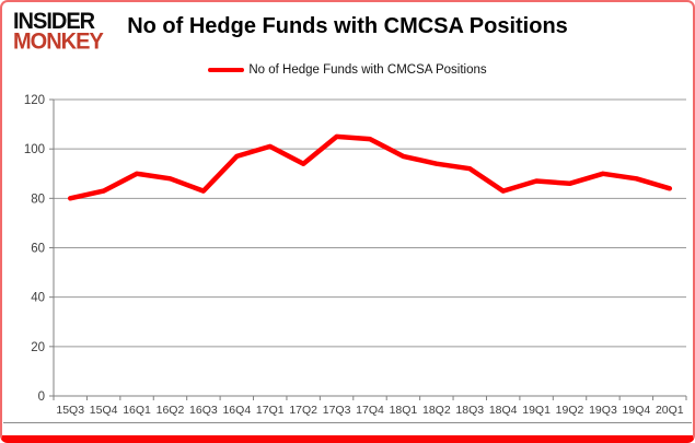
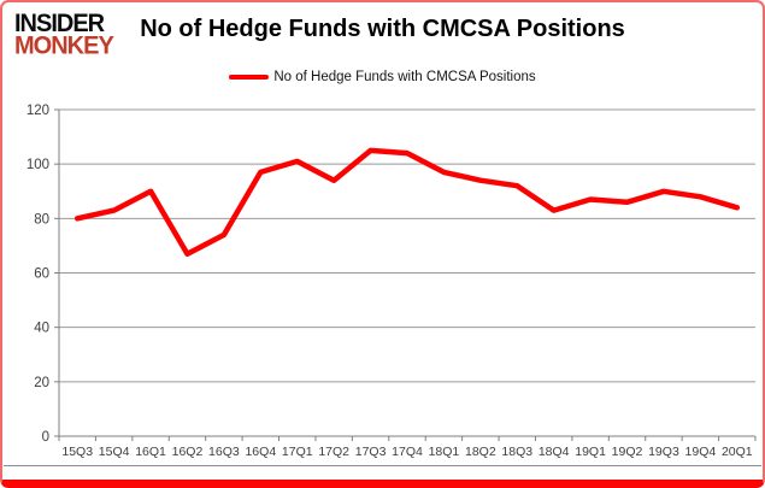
16Q2: 88 -> 67
16Q3: 83 -> 74
